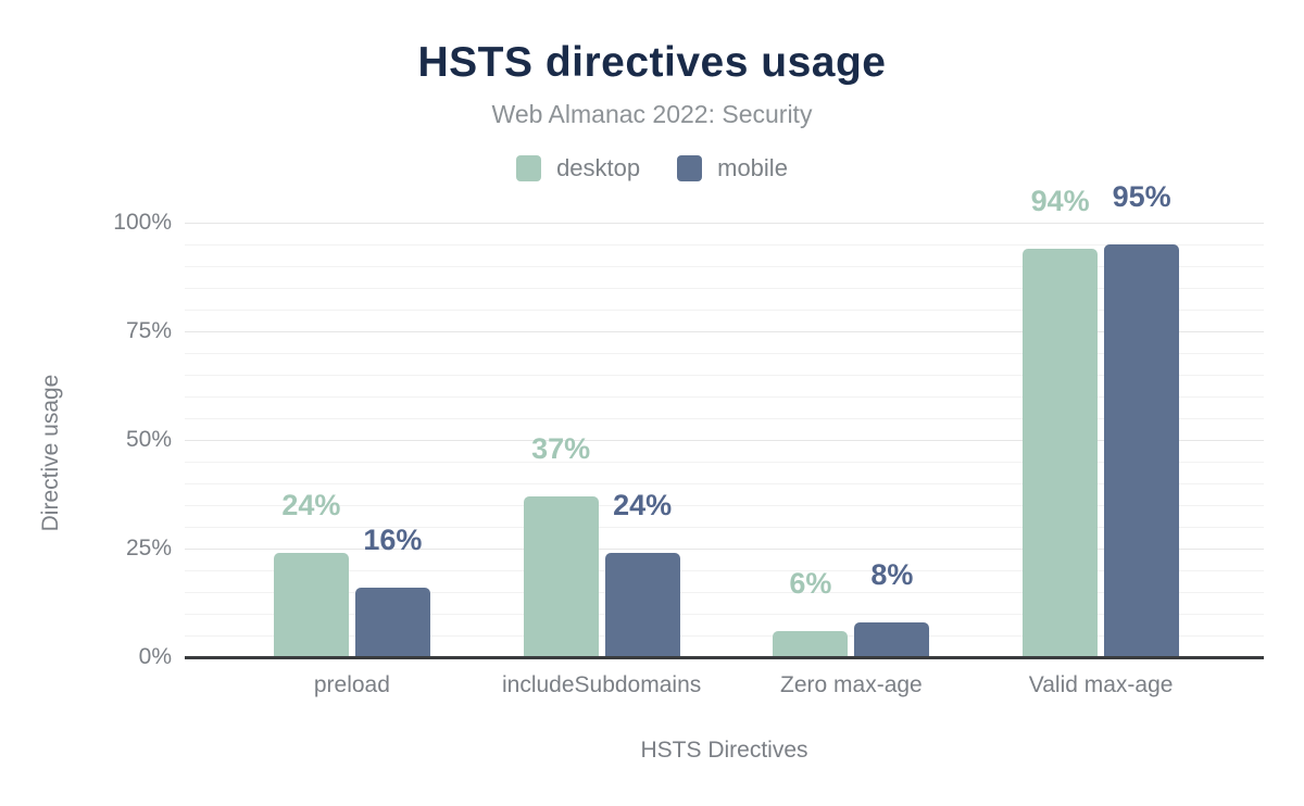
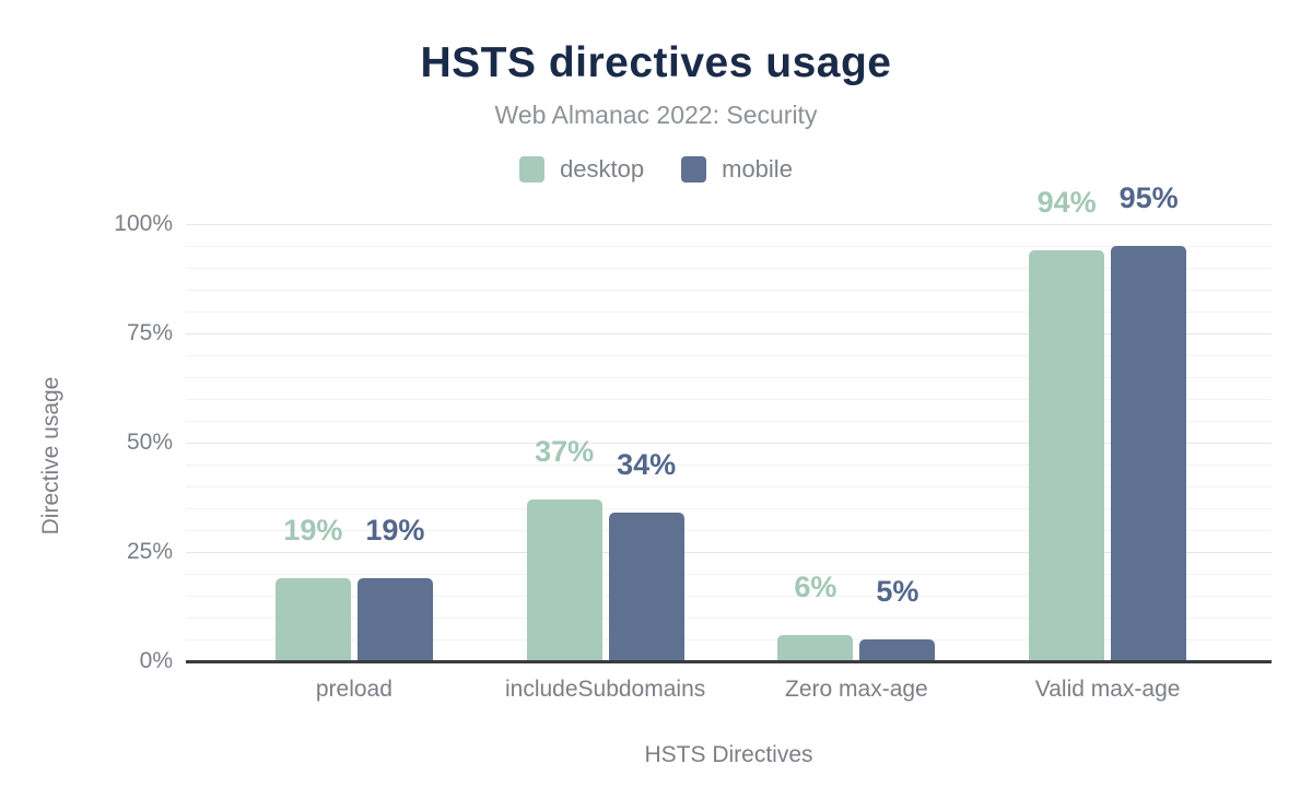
desktop/preload: 24% -> 19%
mobile/preload: 16% -> 19%
mobile/includeSubdomains: 24% -> 34%
mobile/Zero max-age: 8% -> 5%
